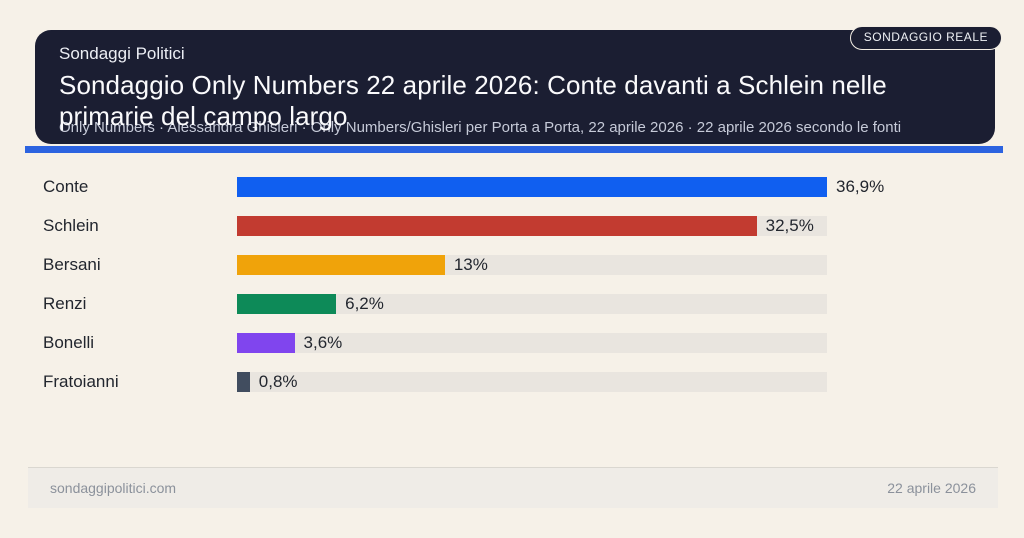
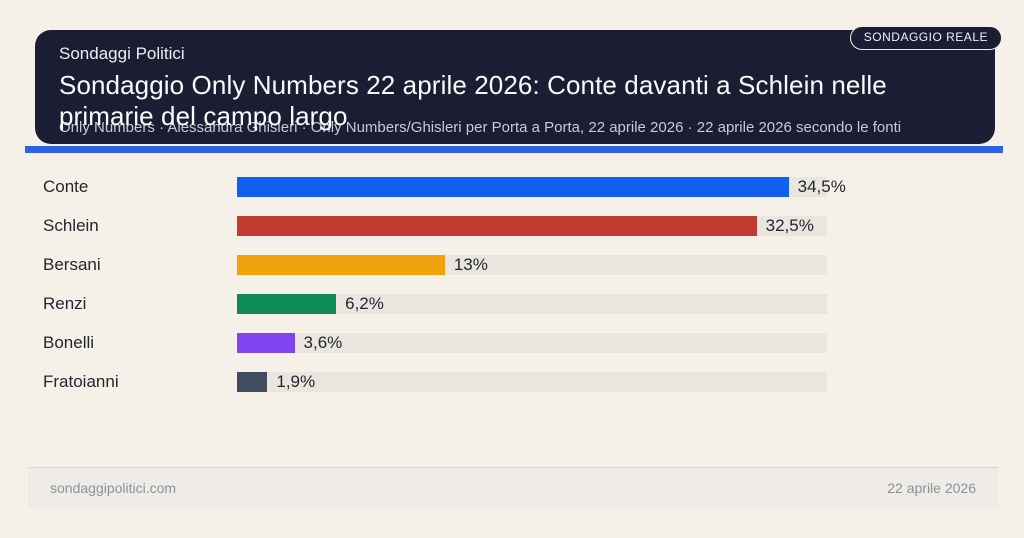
Conte: 36,9% -> 34,5%
Fratoianni: 0,8% -> 1,9%
